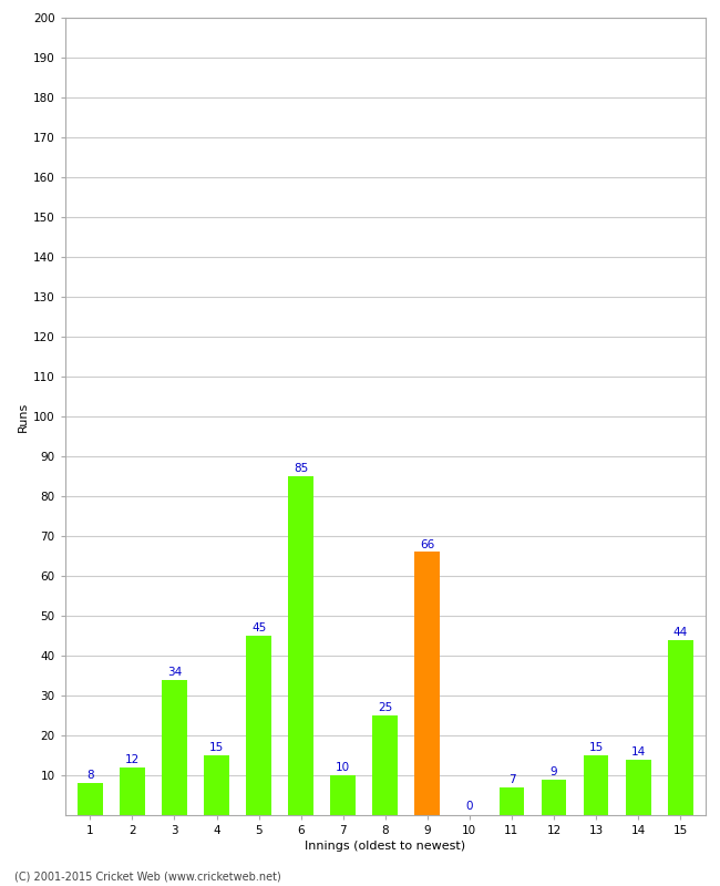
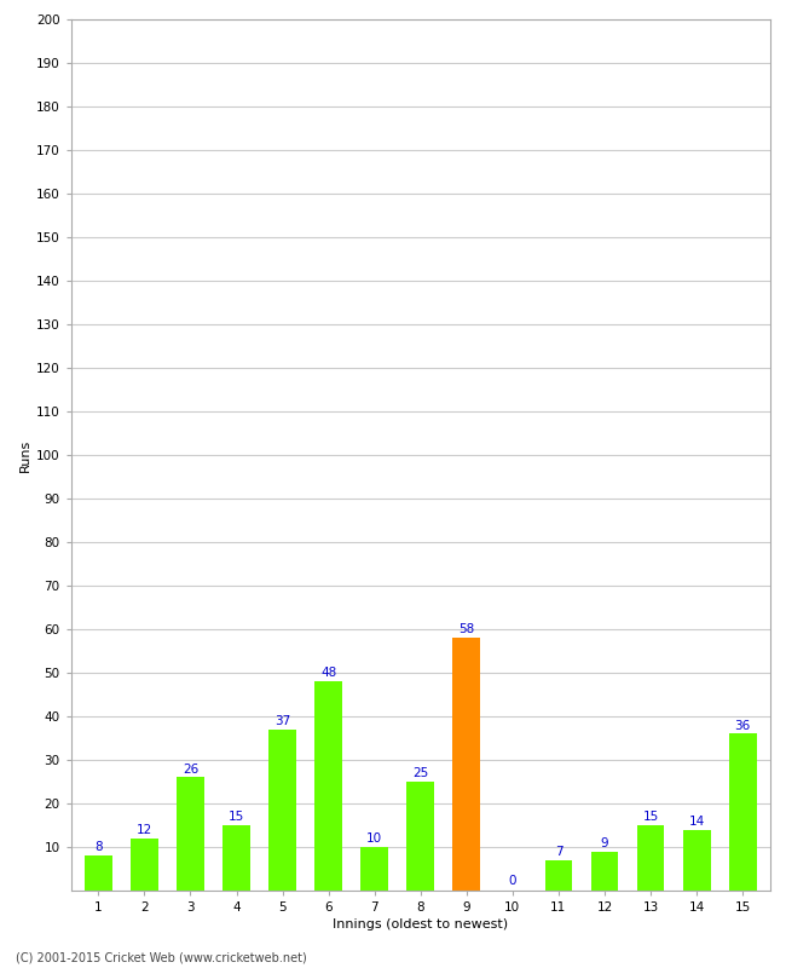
3: 34 -> 26
5: 45 -> 37
6: 85 -> 48
9: 66 -> 58
15: 44 -> 36
